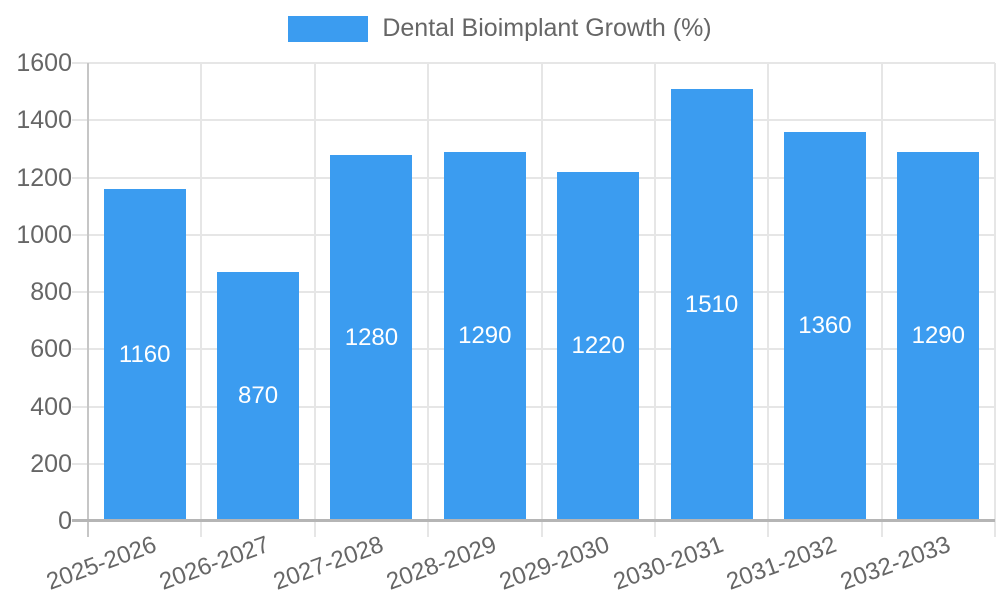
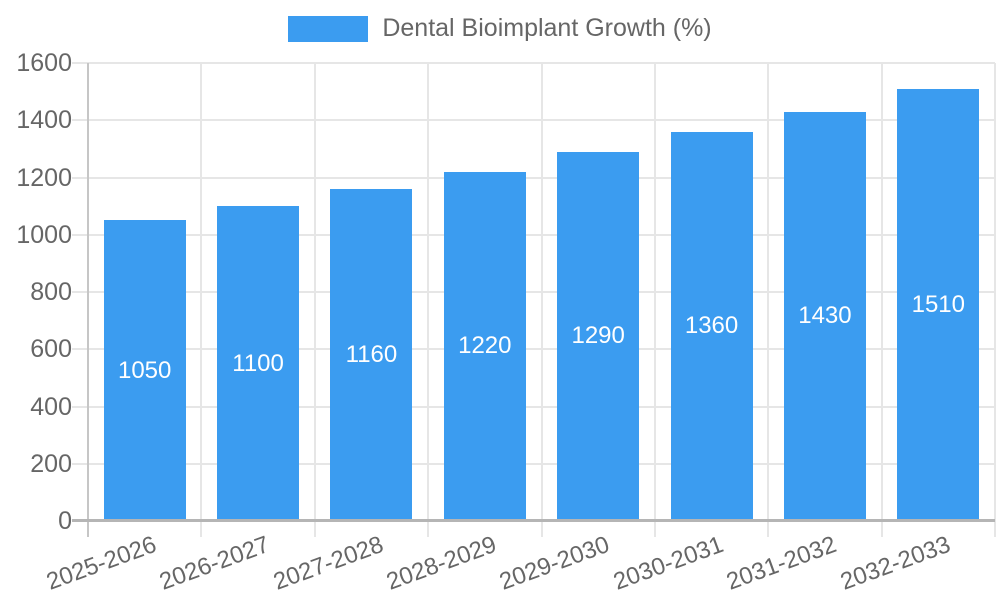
2025-2026: 1160 -> 1050
2026-2027: 870 -> 1100
2027-2028: 1280 -> 1160
2028-2029: 1290 -> 1220
2029-2030: 1220 -> 1290
2030-2031: 1510 -> 1360
2031-2032: 1360 -> 1430
2032-2033: 1290 -> 1510
